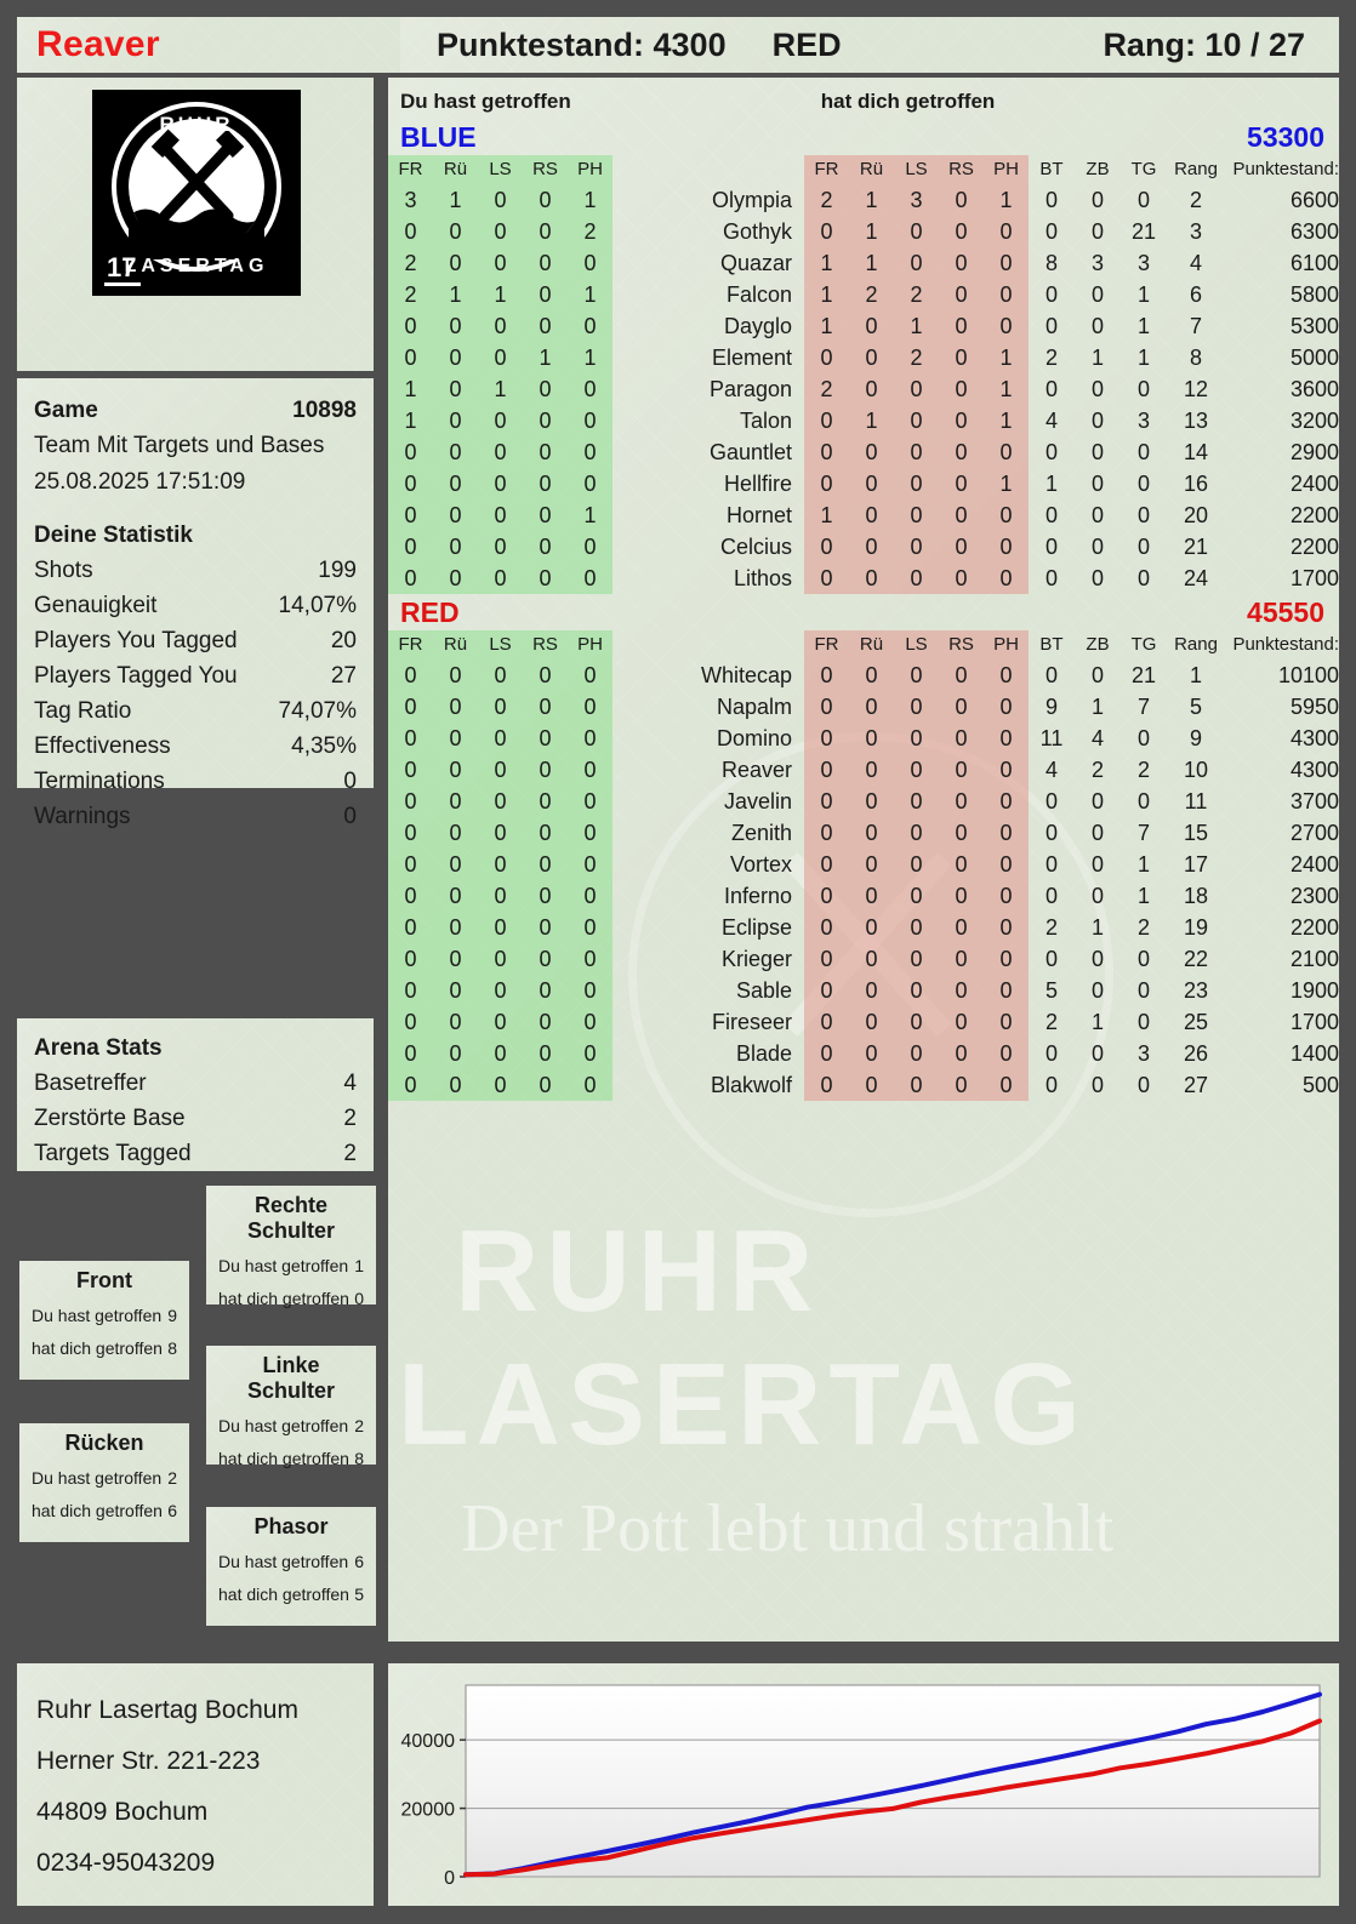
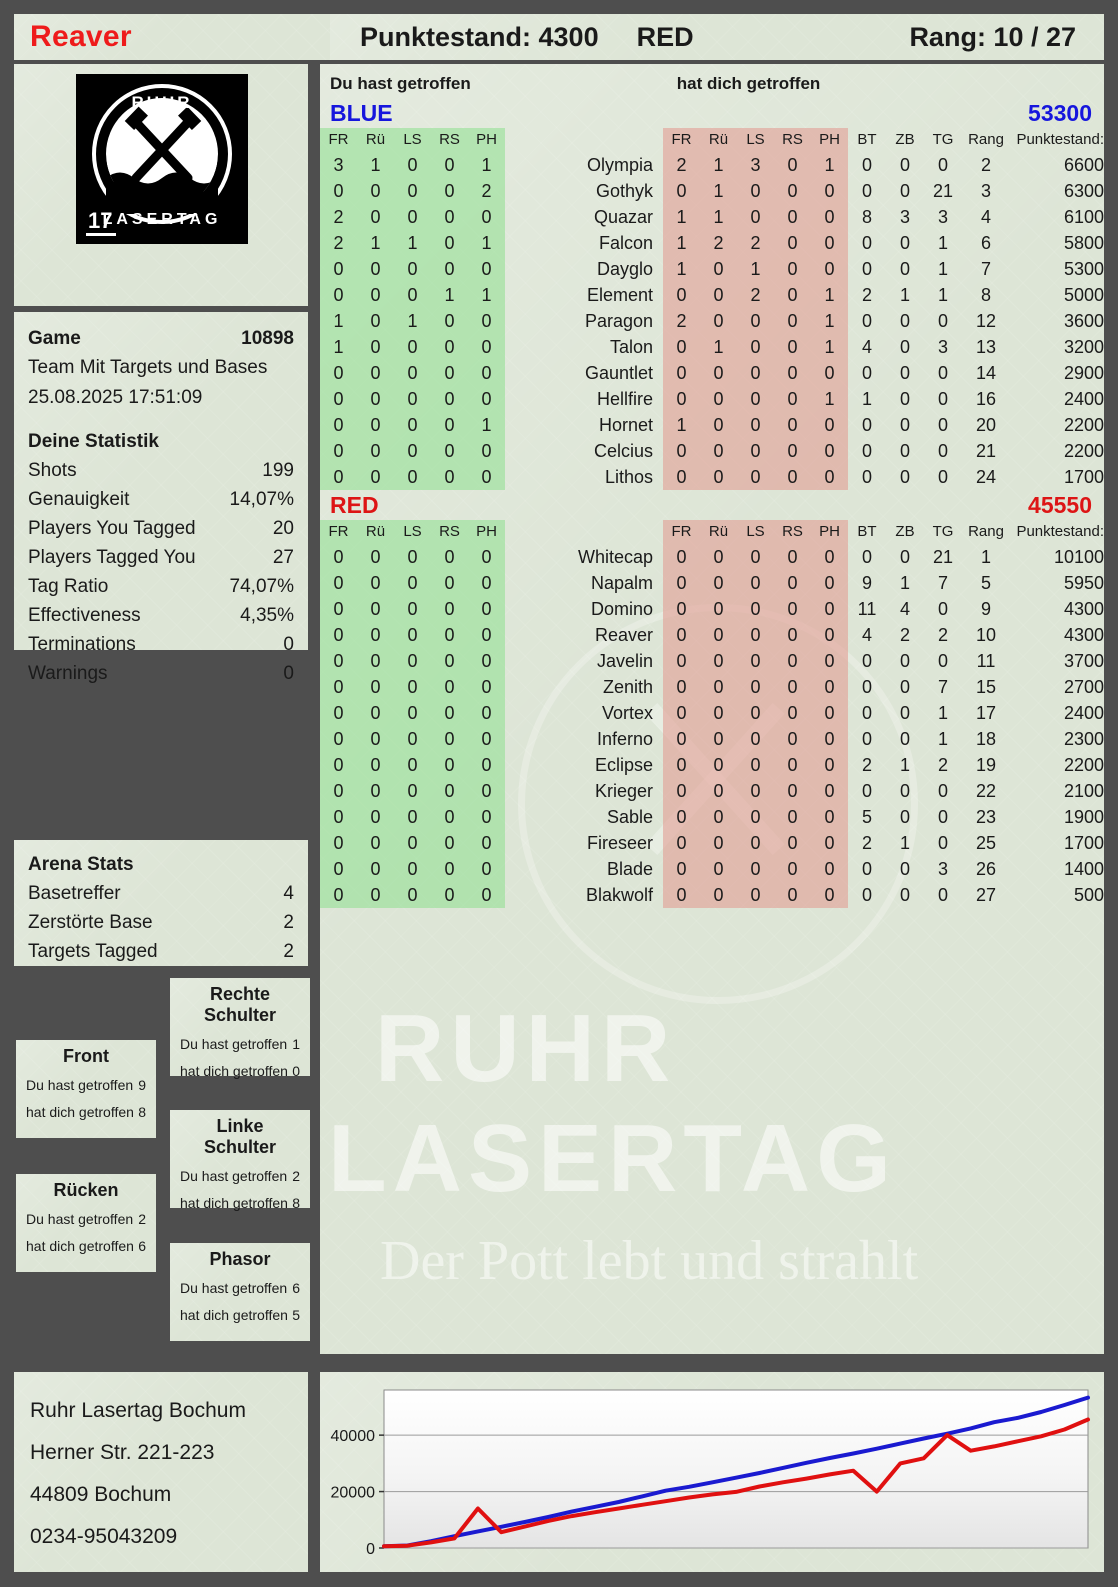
RED/4: 5000 -> 14000
RED/21: 29000 -> 20000
RED/24: 33000 -> 40000
